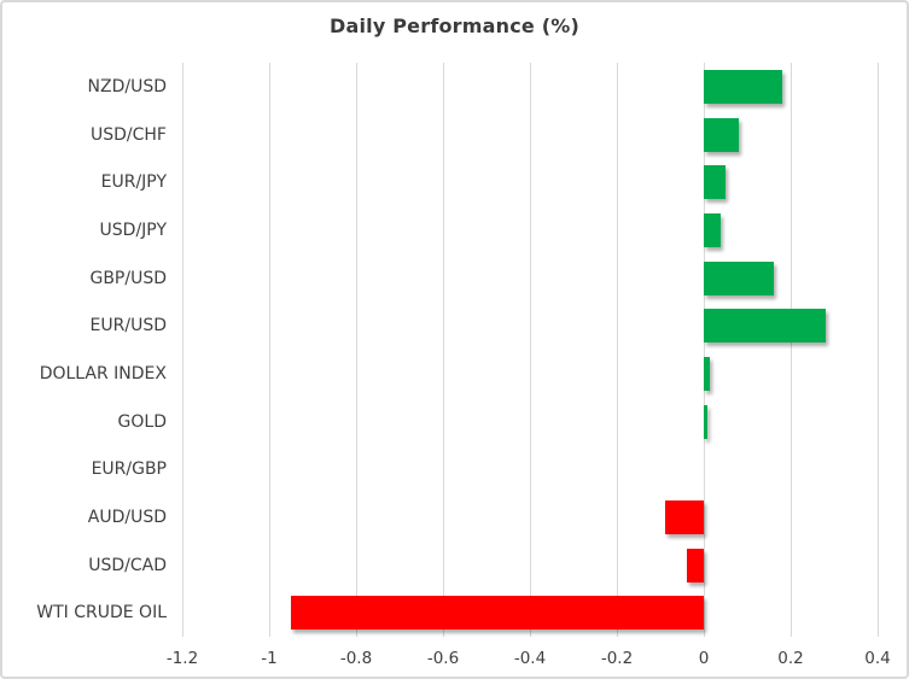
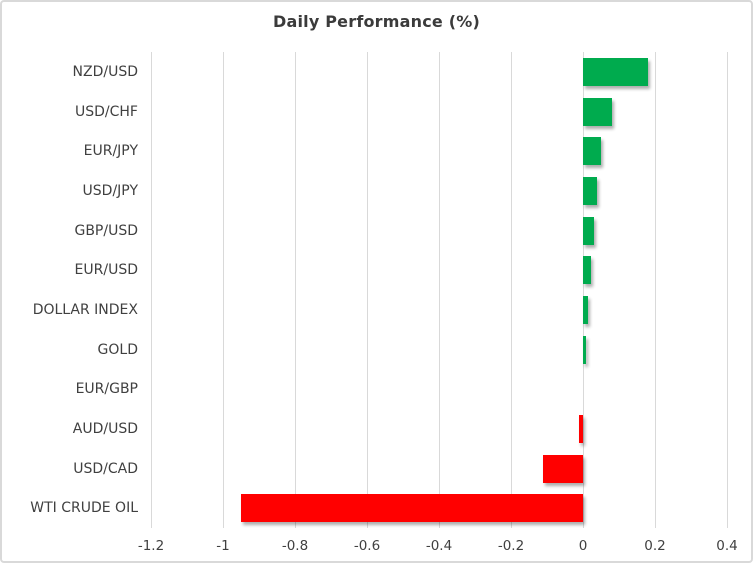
GBP/USD: 0.16 -> 0.03
EUR/USD: 0.28 -> 0.02
AUD/USD: -0.09 -> -0.01
USD/CAD: -0.04 -> -0.11
